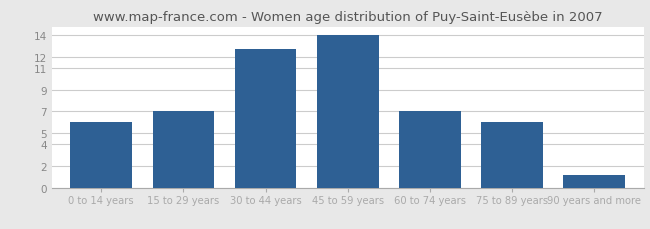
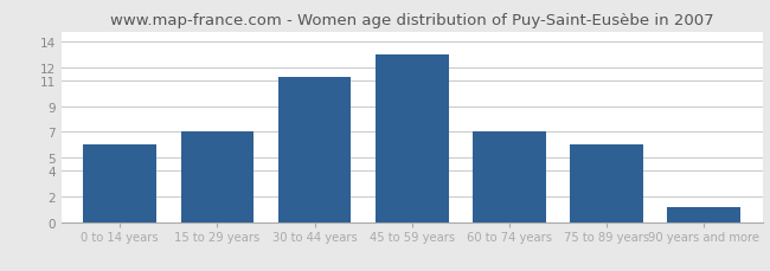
30 to 44 years: 12.7 -> 11.3
45 to 59 years: 14.0 -> 13.0
